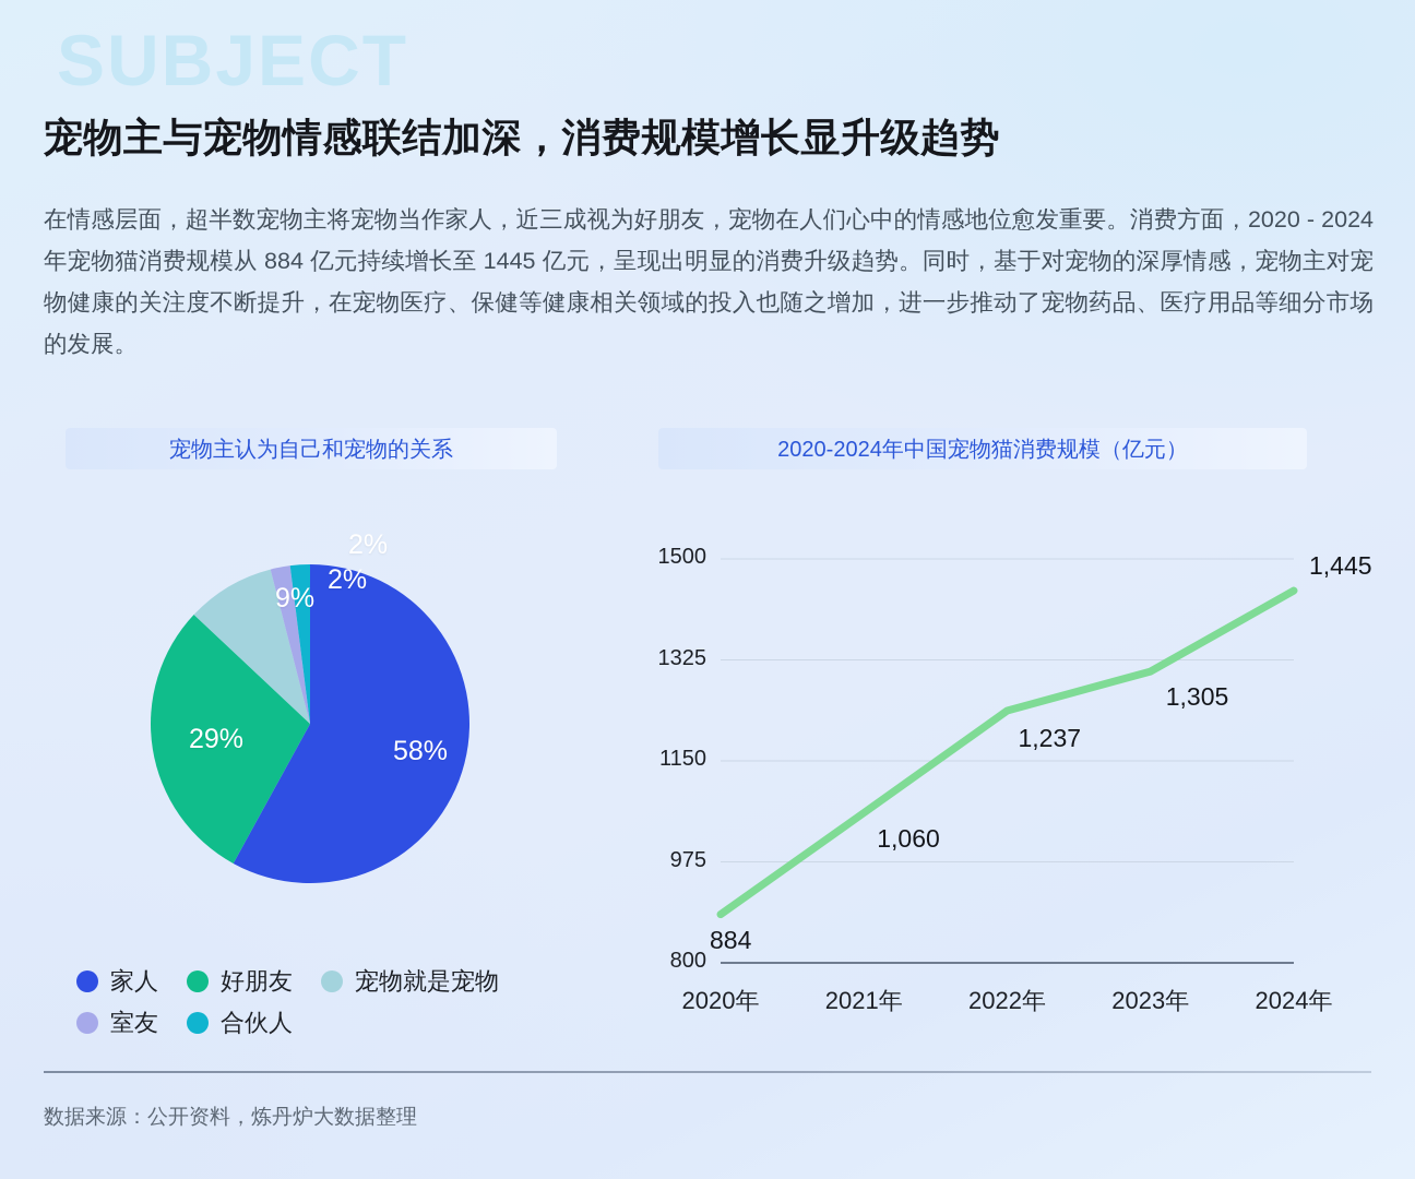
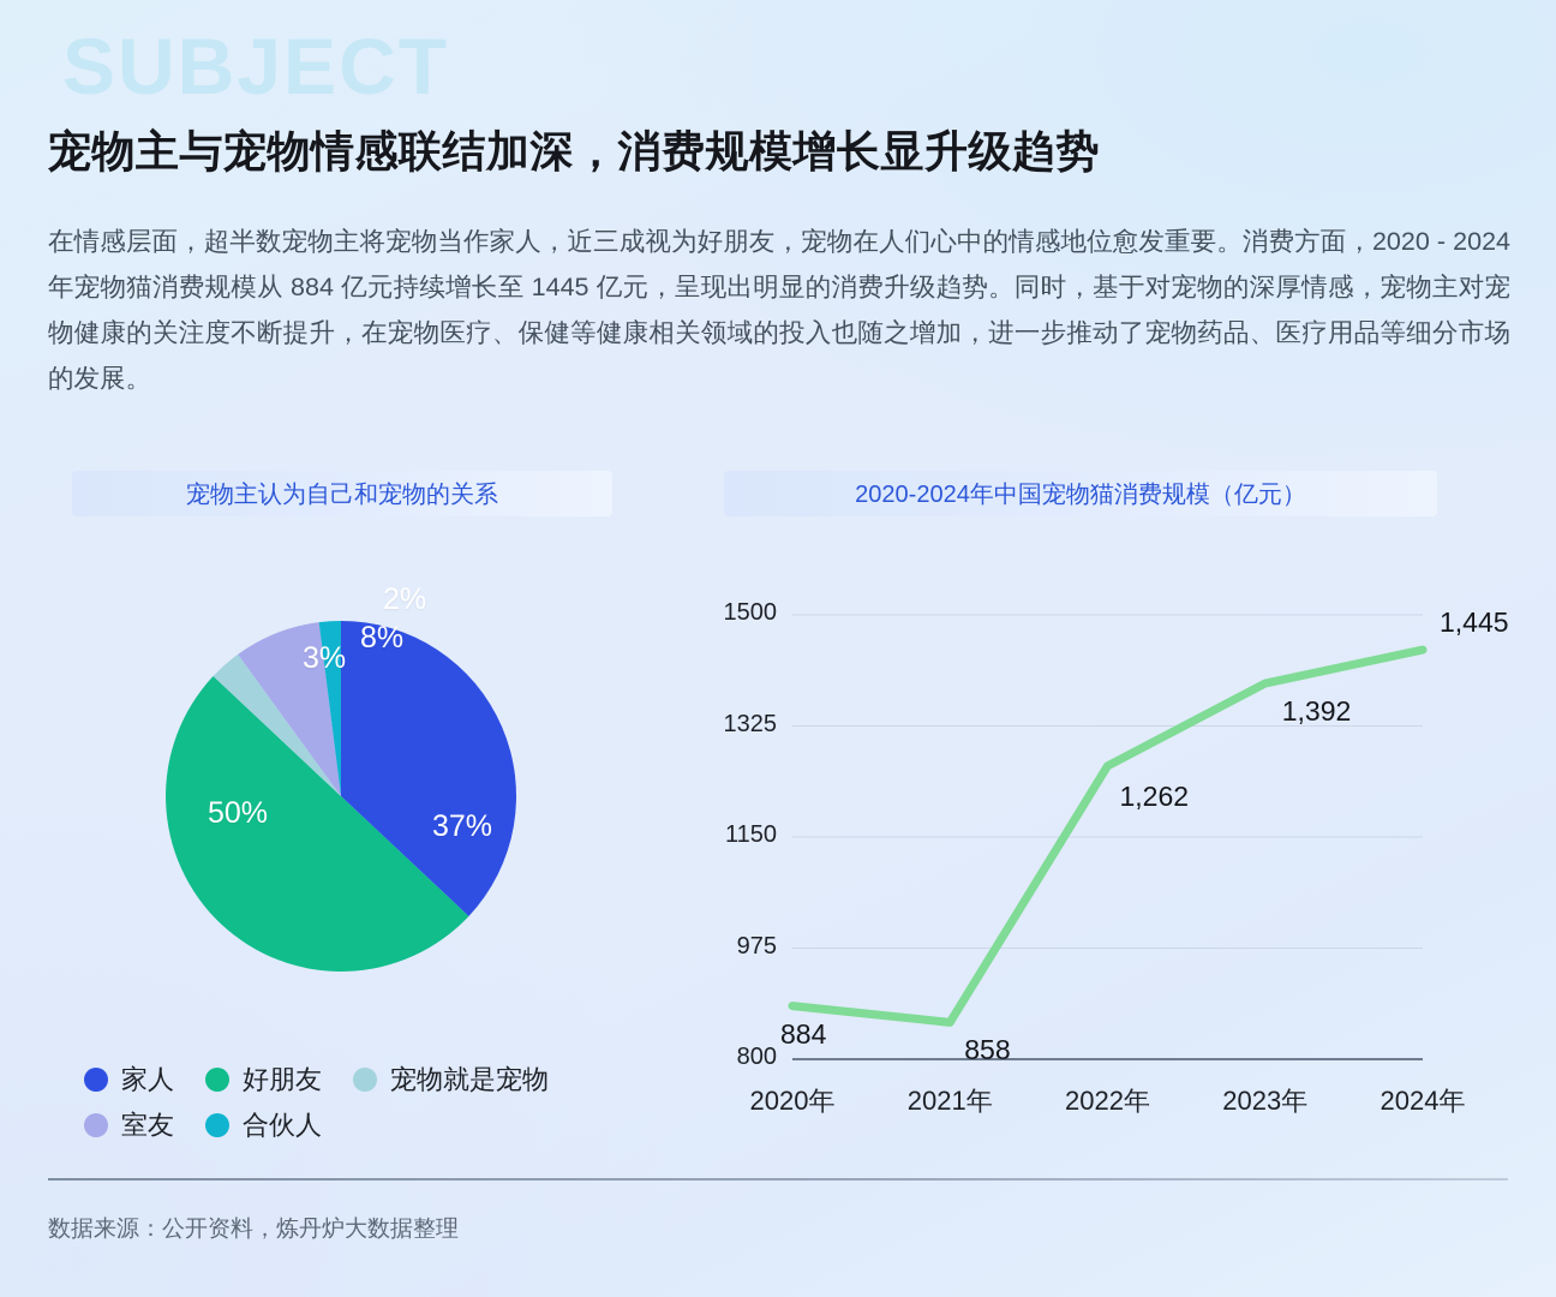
宠物主认为自己和宠物的关系/家人: 58% -> 37%
宠物主认为自己和宠物的关系/好朋友: 29% -> 50%
宠物主认为自己和宠物的关系/宠物就是宠物: 9% -> 3%
宠物主认为自己和宠物的关系/室友: 2% -> 8%
2020-2024年中国宠物猫消费规模（亿元）/2021年: 1,060 -> 858
2020-2024年中国宠物猫消费规模（亿元）/2022年: 1,237 -> 1,262
2020-2024年中国宠物猫消费规模（亿元）/2023年: 1,305 -> 1,392
